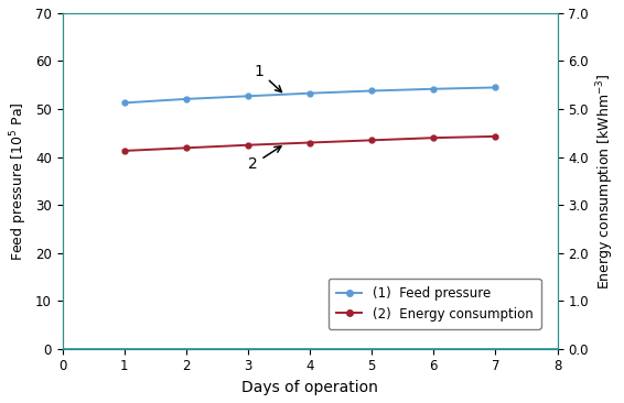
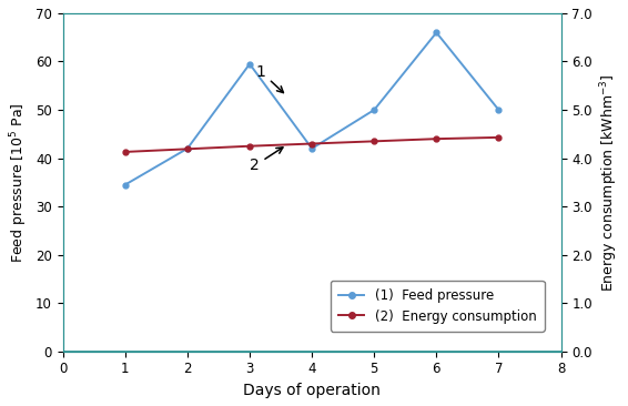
(1) Feed pressure/1: 51.3 -> 34.5
(1) Feed pressure/2: 52.1 -> 42.0
(1) Feed pressure/3: 52.7 -> 59.5
(1) Feed pressure/4: 53.3 -> 42.0
(1) Feed pressure/5: 53.8 -> 50.0
(1) Feed pressure/6: 54.2 -> 66.0
(1) Feed pressure/7: 54.5 -> 50.0
